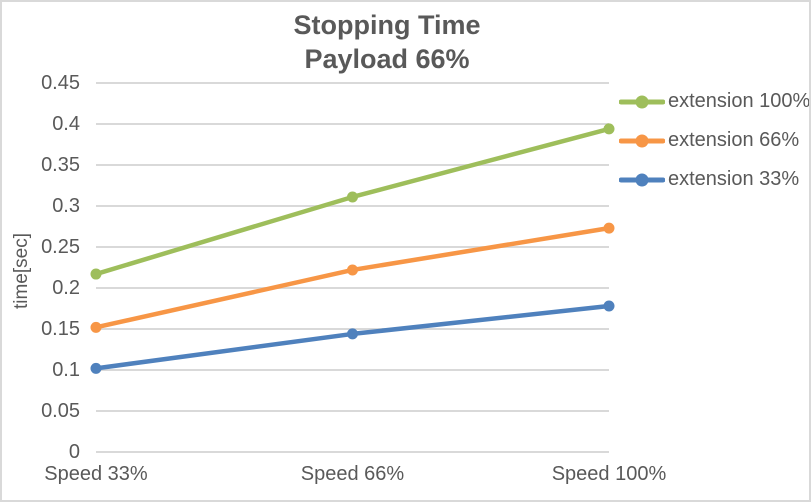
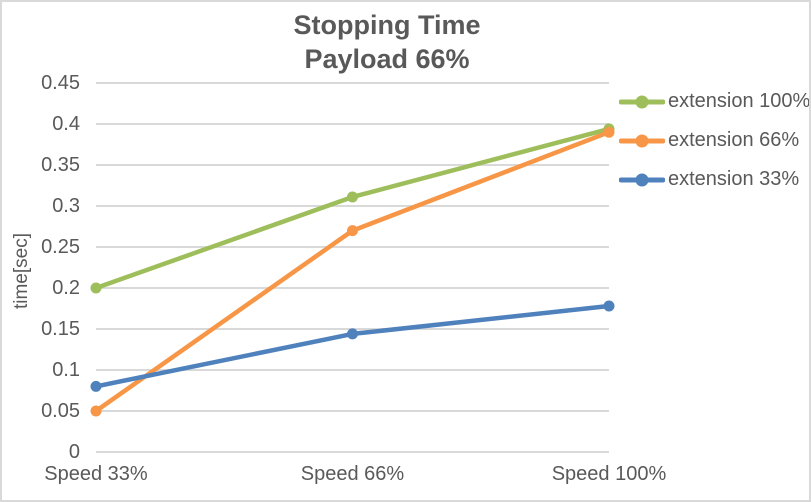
extension 100%/Speed 33%: 0.22 -> 0.20
extension 66%/Speed 33%: 0.15 -> 0.05
extension 33%/Speed 33%: 0.10 -> 0.08
extension 66%/Speed 66%: 0.22 -> 0.27
extension 66%/Speed 100%: 0.27 -> 0.39
